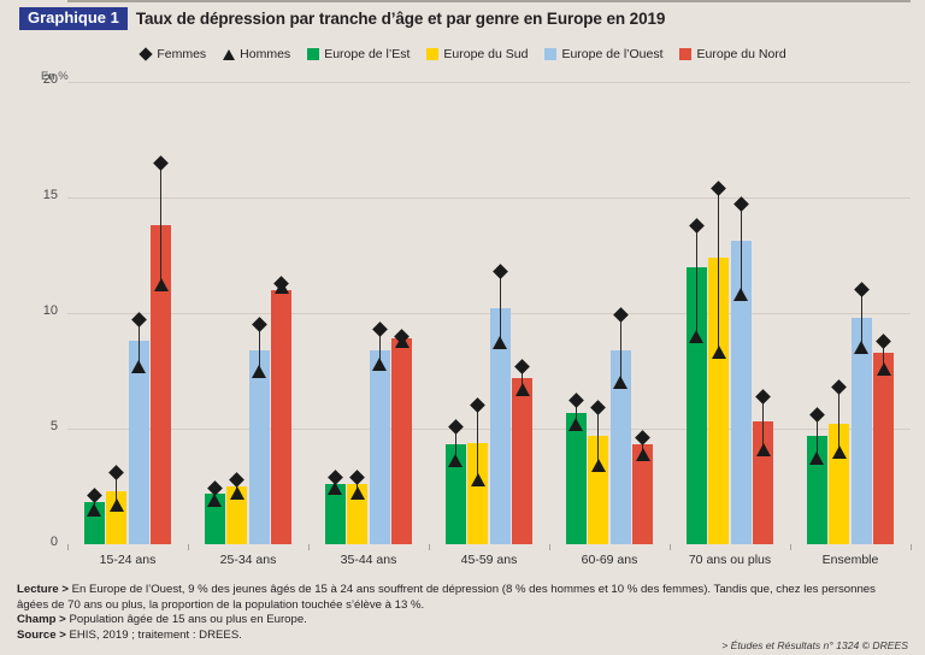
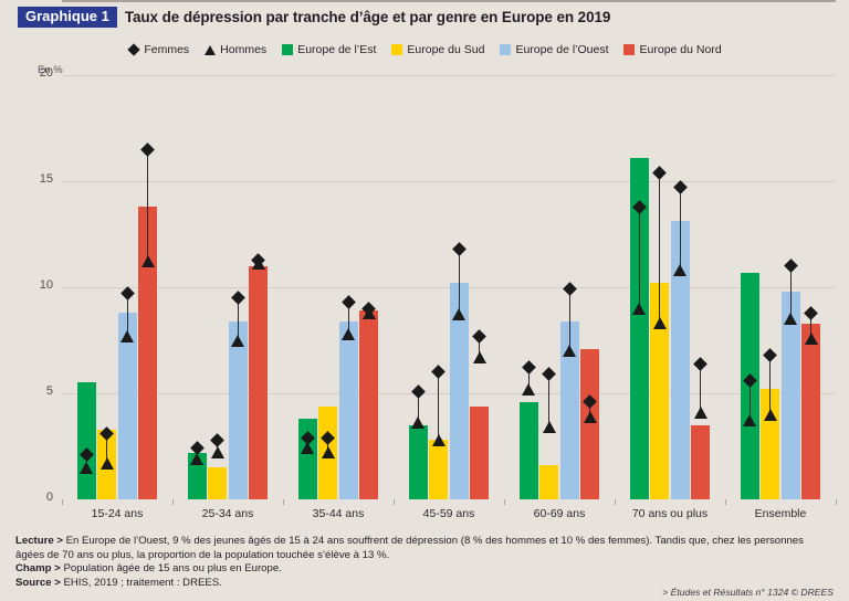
Europe de l’Est/15-24 ans: 1.8 -> 5.5
Europe du Sud/15-24 ans: 2.3 -> 3.3
Europe du Sud/25-34 ans: 2.5 -> 1.5
Europe de l’Est/35-44 ans: 2.6 -> 3.8
Europe du Sud/35-44 ans: 2.6 -> 4.4
Europe de l’Est/45-59 ans: 4.3 -> 3.5
Europe du Sud/45-59 ans: 4.4 -> 2.8
Europe du Nord/45-59 ans: 7.2 -> 4.4
Europe de l’Est/60-69 ans: 5.7 -> 4.6
Europe du Sud/60-69 ans: 4.7 -> 1.6
Europe du Nord/60-69 ans: 4.3 -> 7.1
Europe de l’Est/70 ans ou plus: 12.0 -> 16.1
Europe du Sud/70 ans ou plus: 12.4 -> 10.2
Europe du Nord/70 ans ou plus: 5.3 -> 3.5
Europe de l’Est/Ensemble: 4.7 -> 10.7
